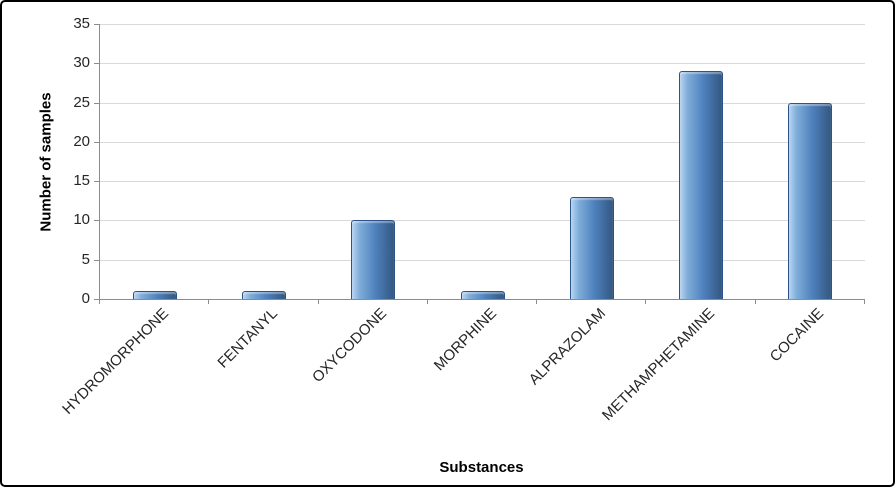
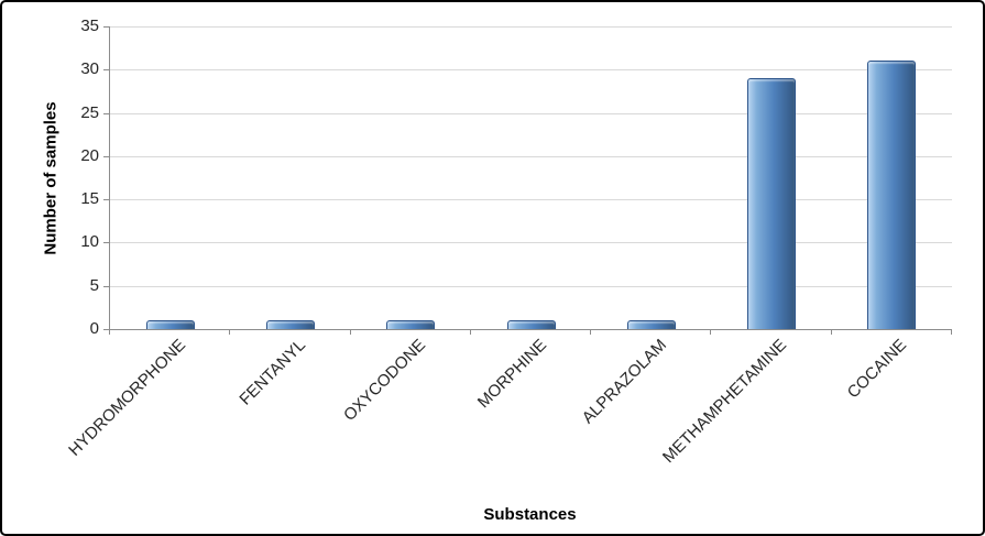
OXYCODONE: 10 -> 1
ALPRAZOLAM: 13 -> 1
COCAINE: 25 -> 31
